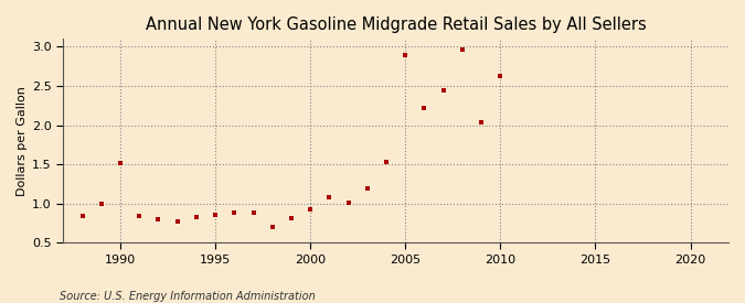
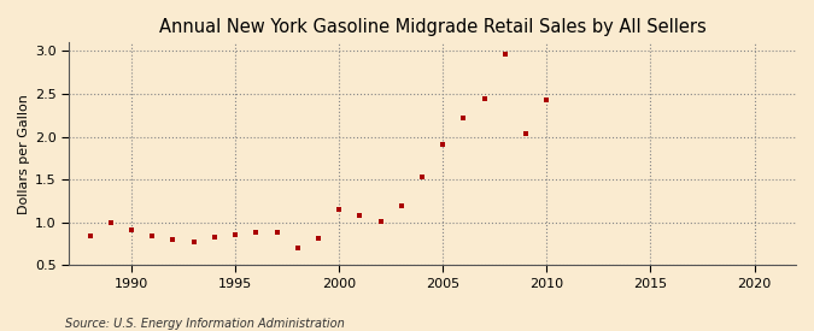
1990: 1.52 -> 0.91
2000: 0.92 -> 1.15
2005: 2.90 -> 1.91
2010: 2.62 -> 2.43
